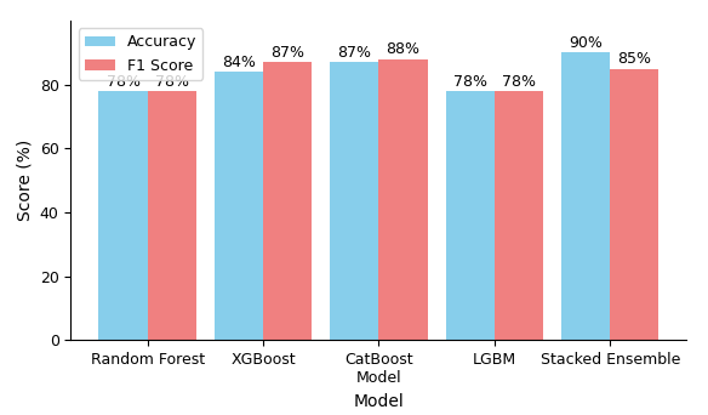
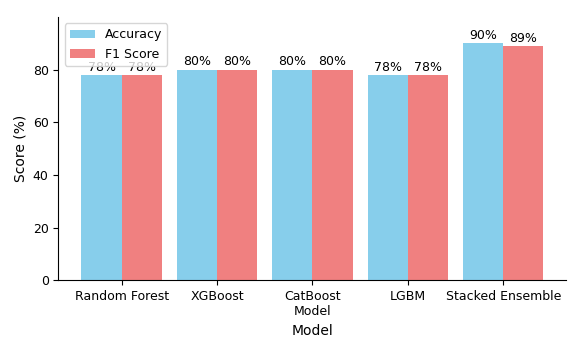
Accuracy/XGBoost: 84% -> 80%
F1 Score/XGBoost: 87% -> 80%
Accuracy/CatBoost Model: 87% -> 80%
F1 Score/CatBoost Model: 88% -> 80%
F1 Score/Stacked Ensemble: 85% -> 89%
